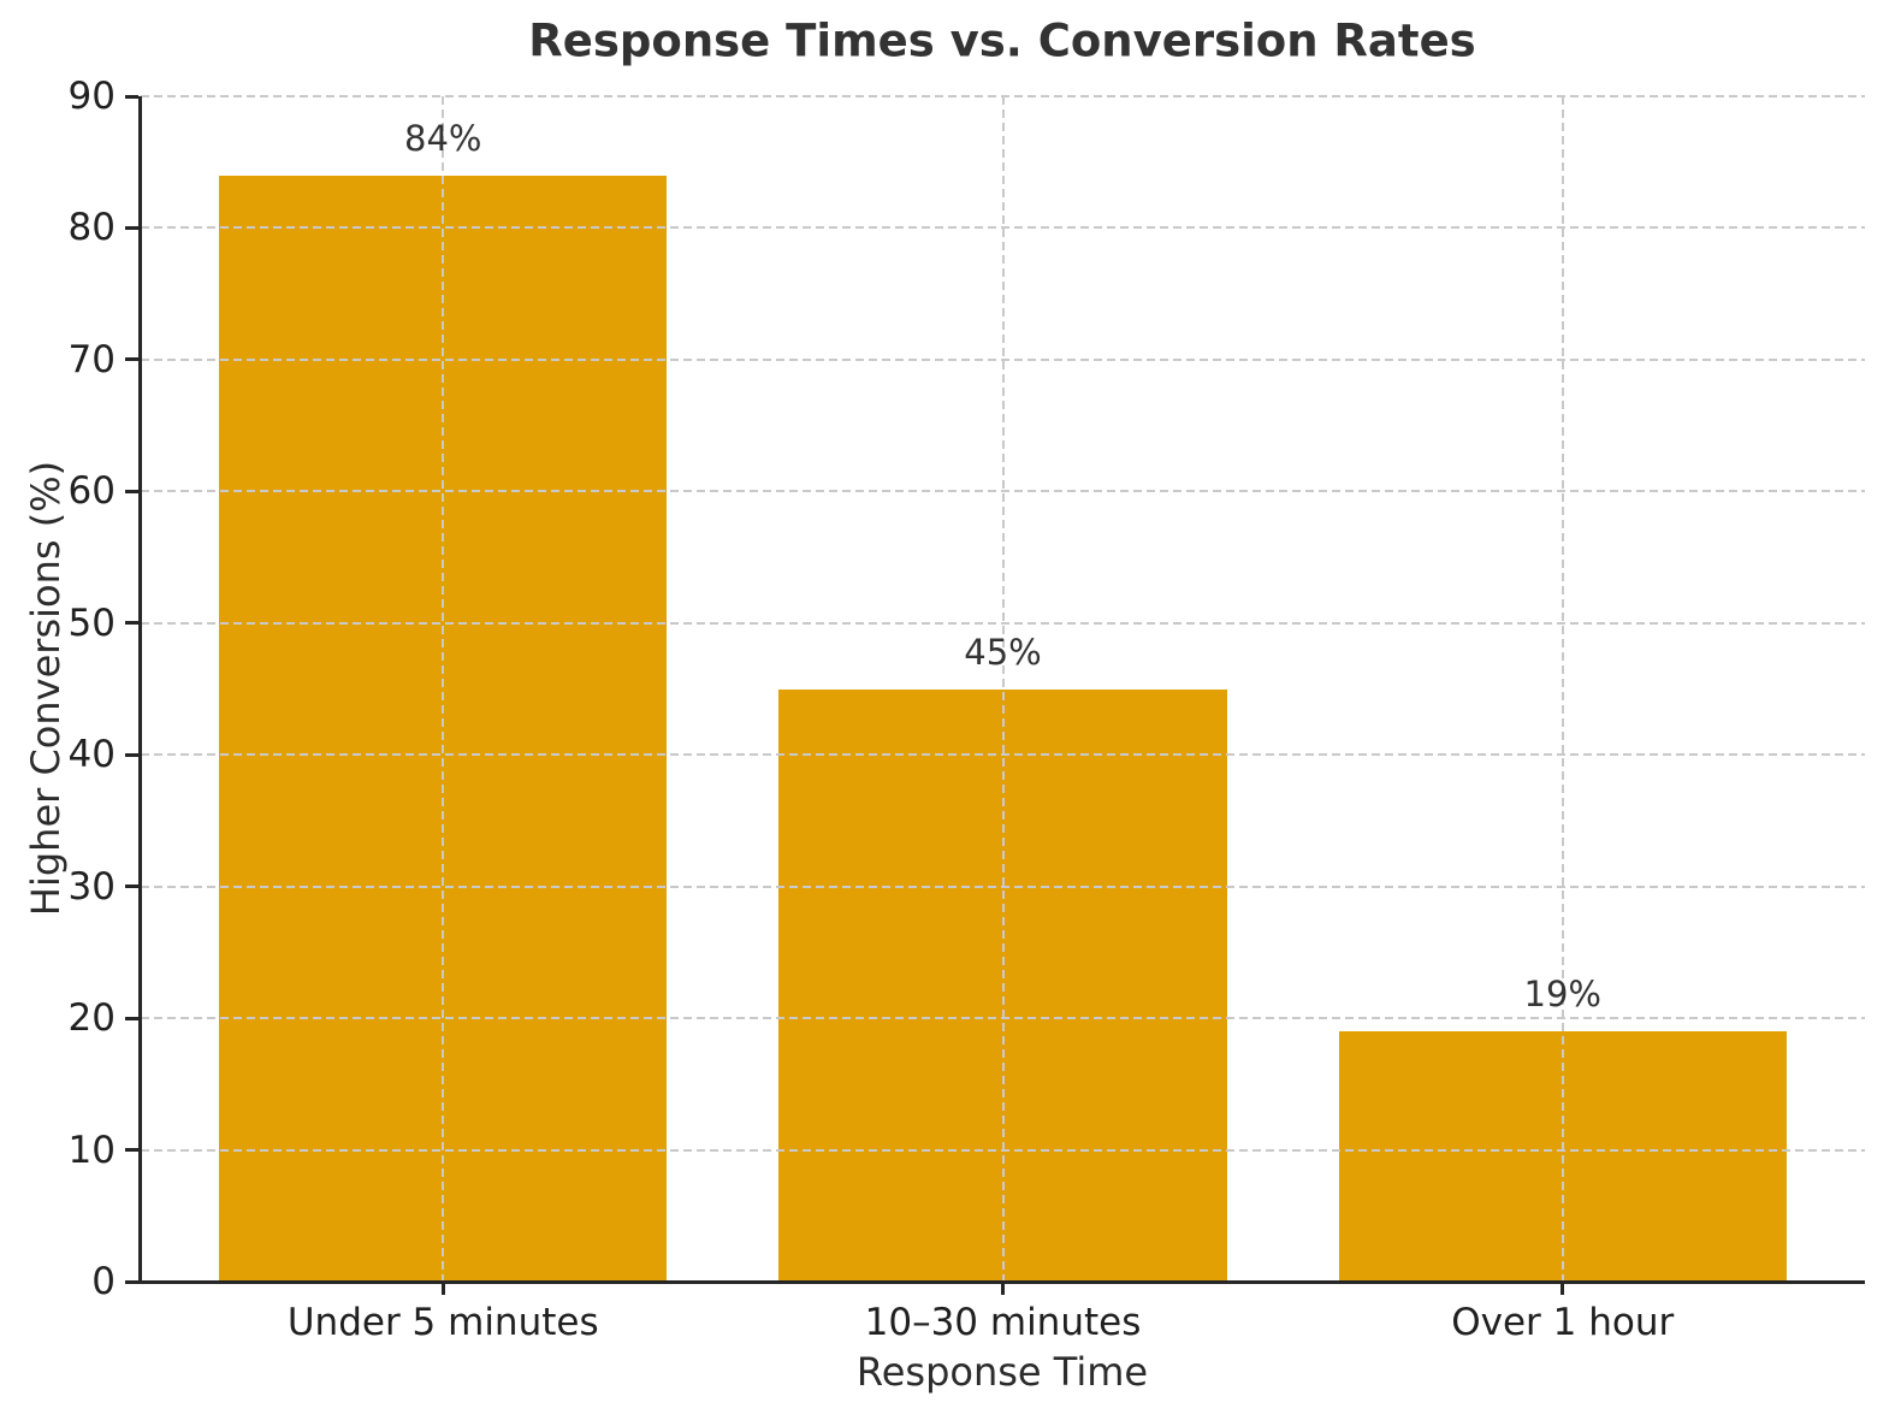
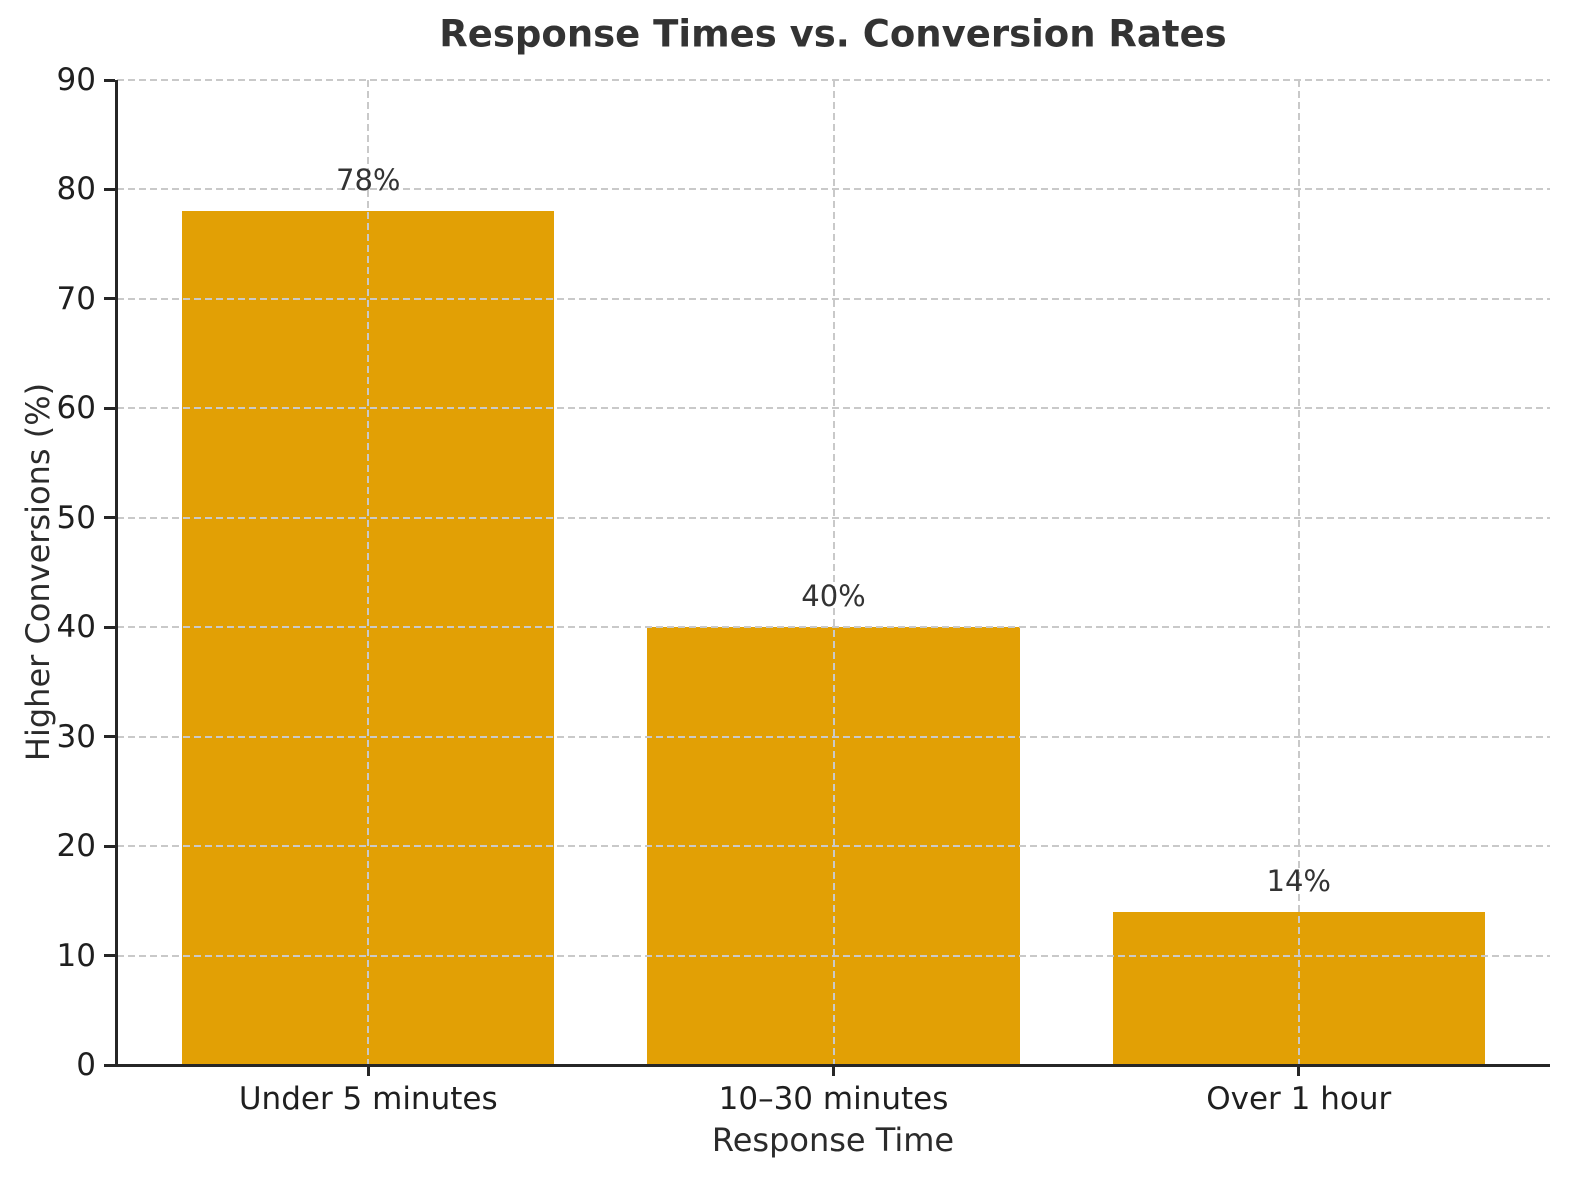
Under 5 minutes: 84% -> 78%
10–30 minutes: 45% -> 40%
Over 1 hour: 19% -> 14%
